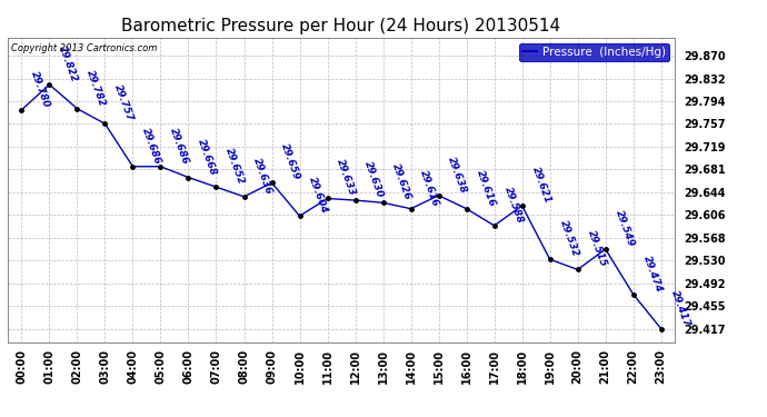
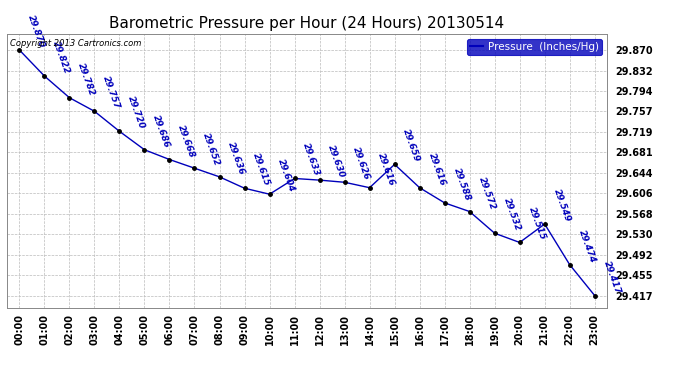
00:00: 29.780 -> 29.870
04:00: 29.686 -> 29.720
09:00: 29.659 -> 29.615
15:00: 29.638 -> 29.659
18:00: 29.621 -> 29.572
